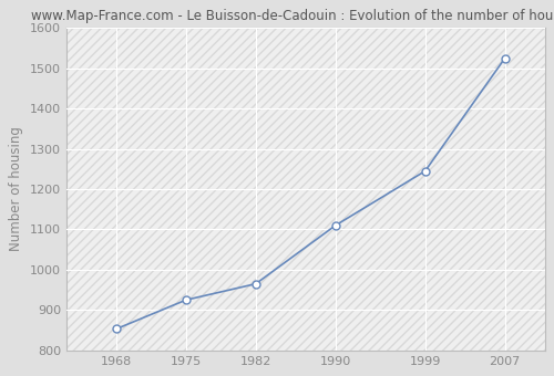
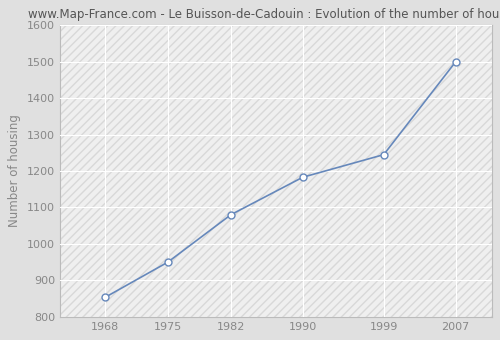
1975: 925 -> 950
1982: 965 -> 1080
1990: 1110 -> 1183
2007: 1525 -> 1500
